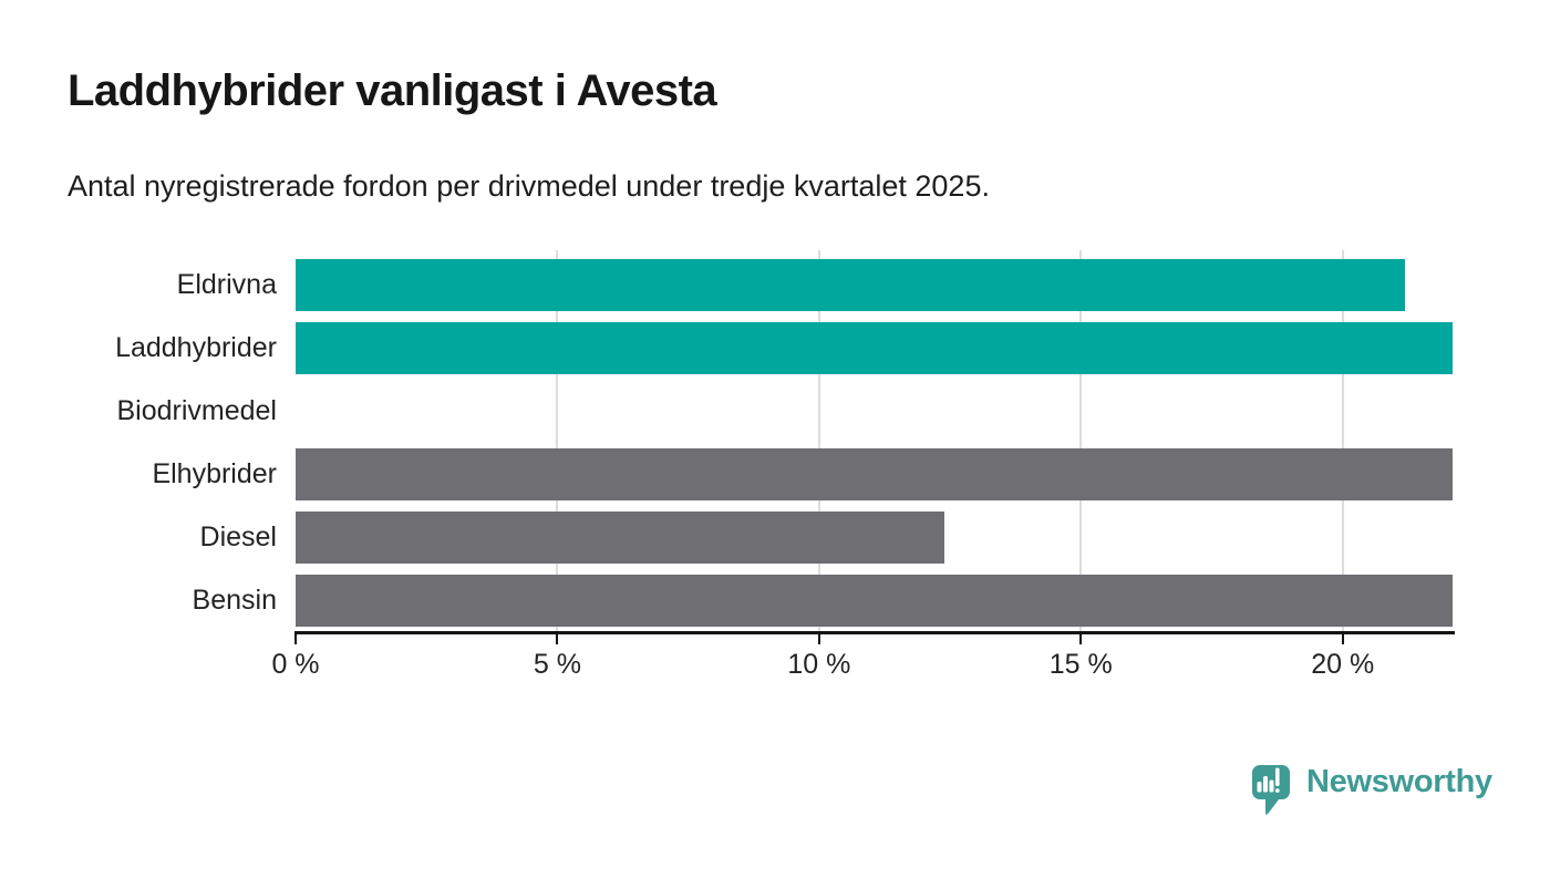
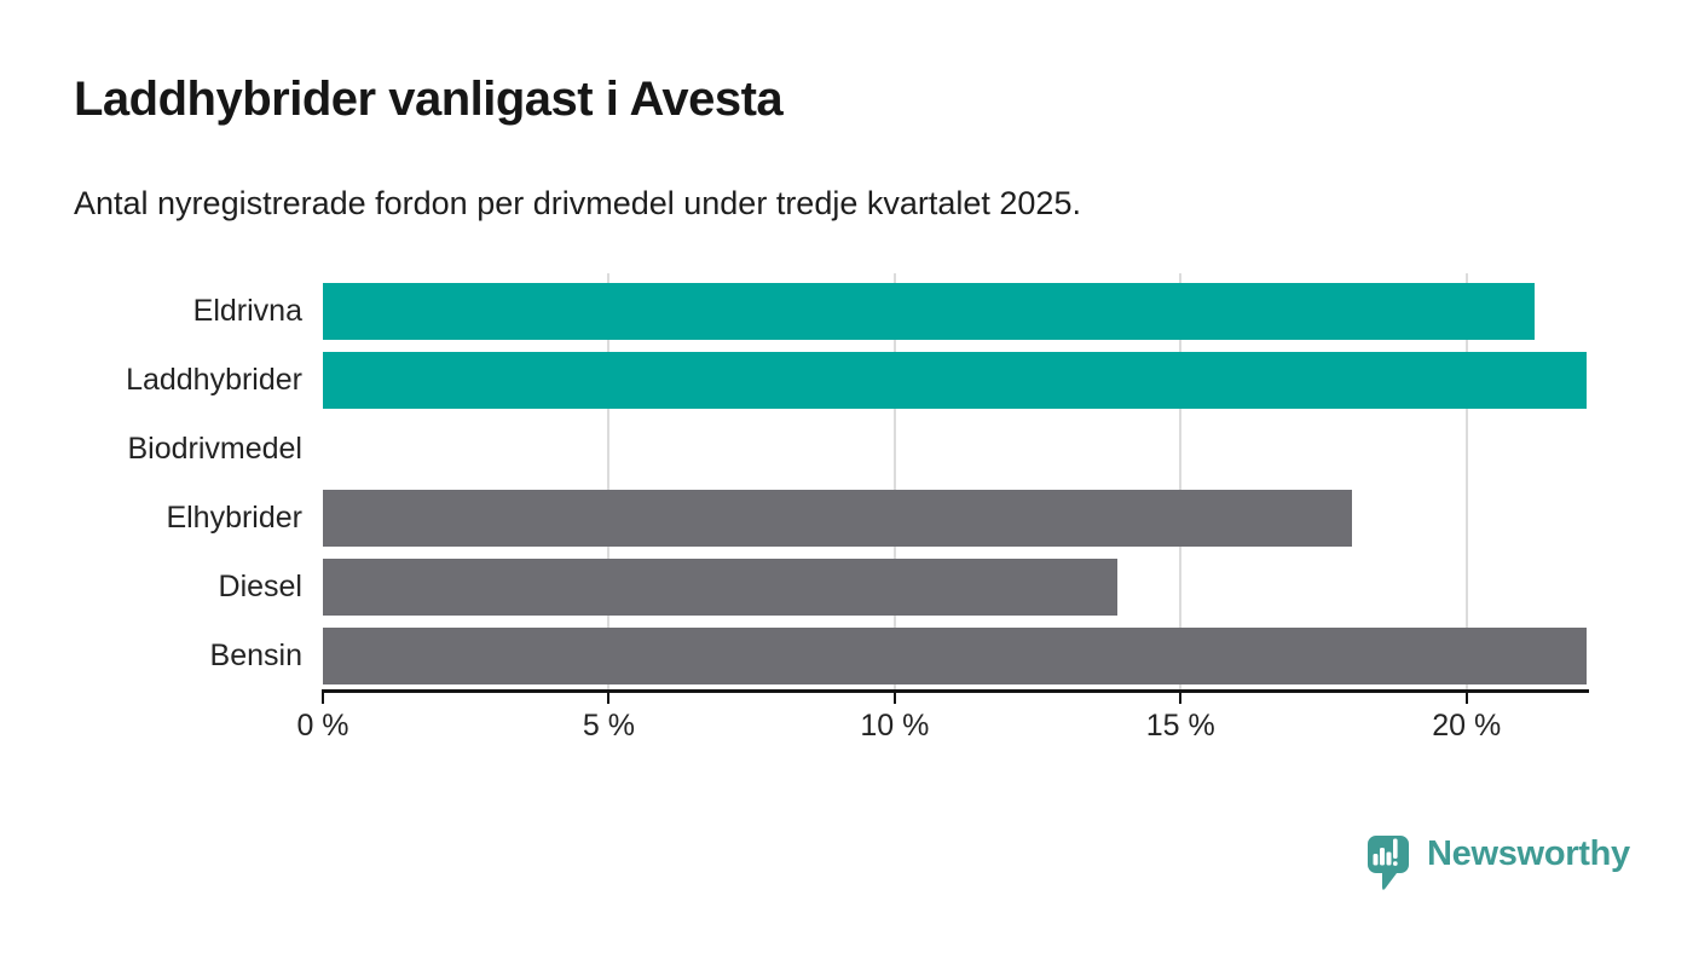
Elhybrider: 22.1% -> 18.0%
Diesel: 12.4% -> 13.9%
